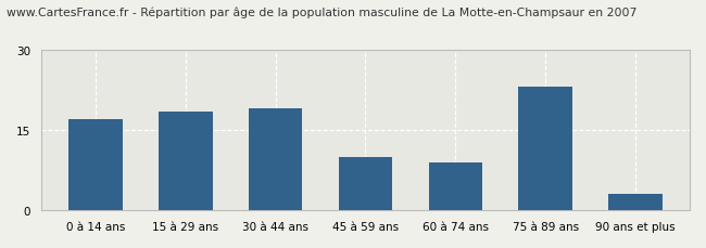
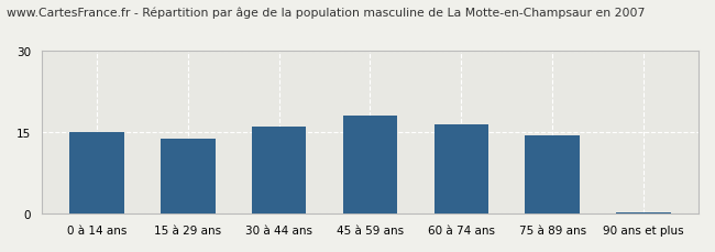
0 à 14 ans: 17.0 -> 15.0
15 à 29 ans: 18.5 -> 13.8
30 à 44 ans: 19.0 -> 16.0
45 à 59 ans: 10.0 -> 18.0
60 à 74 ans: 9.0 -> 16.3
75 à 89 ans: 23.0 -> 14.3
90 ans et plus: 3.0 -> 0.3
